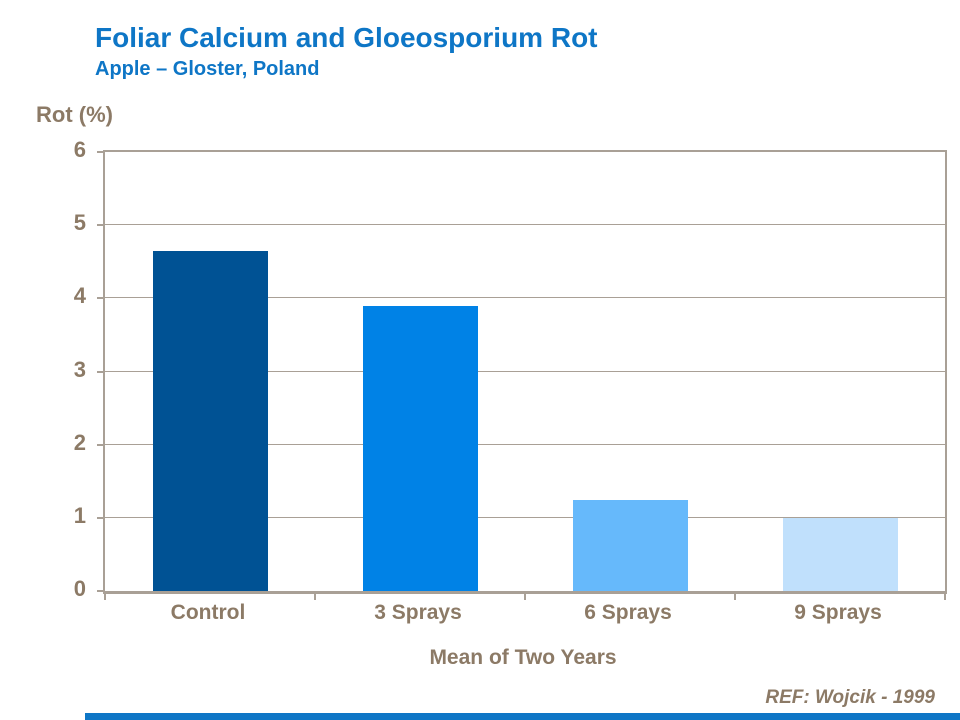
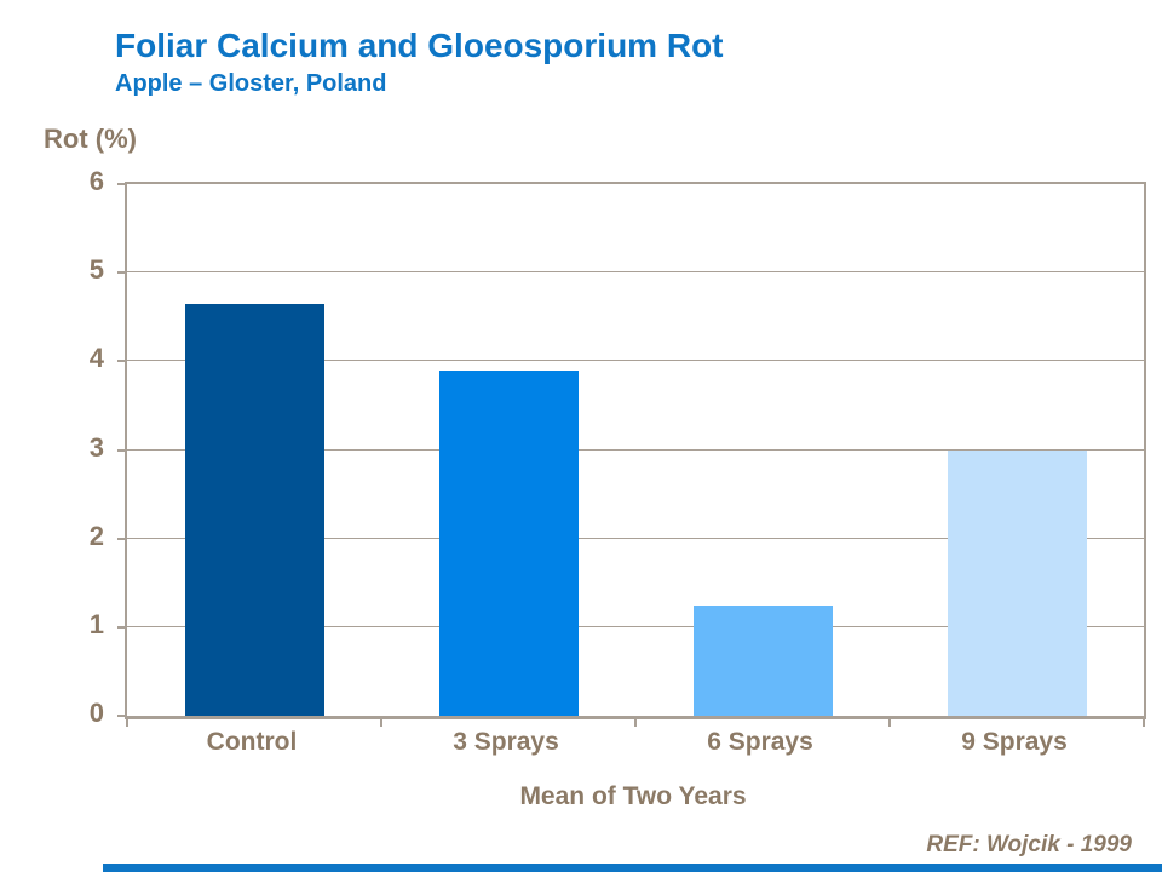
9 Sprays: 1.0 -> 3.0
